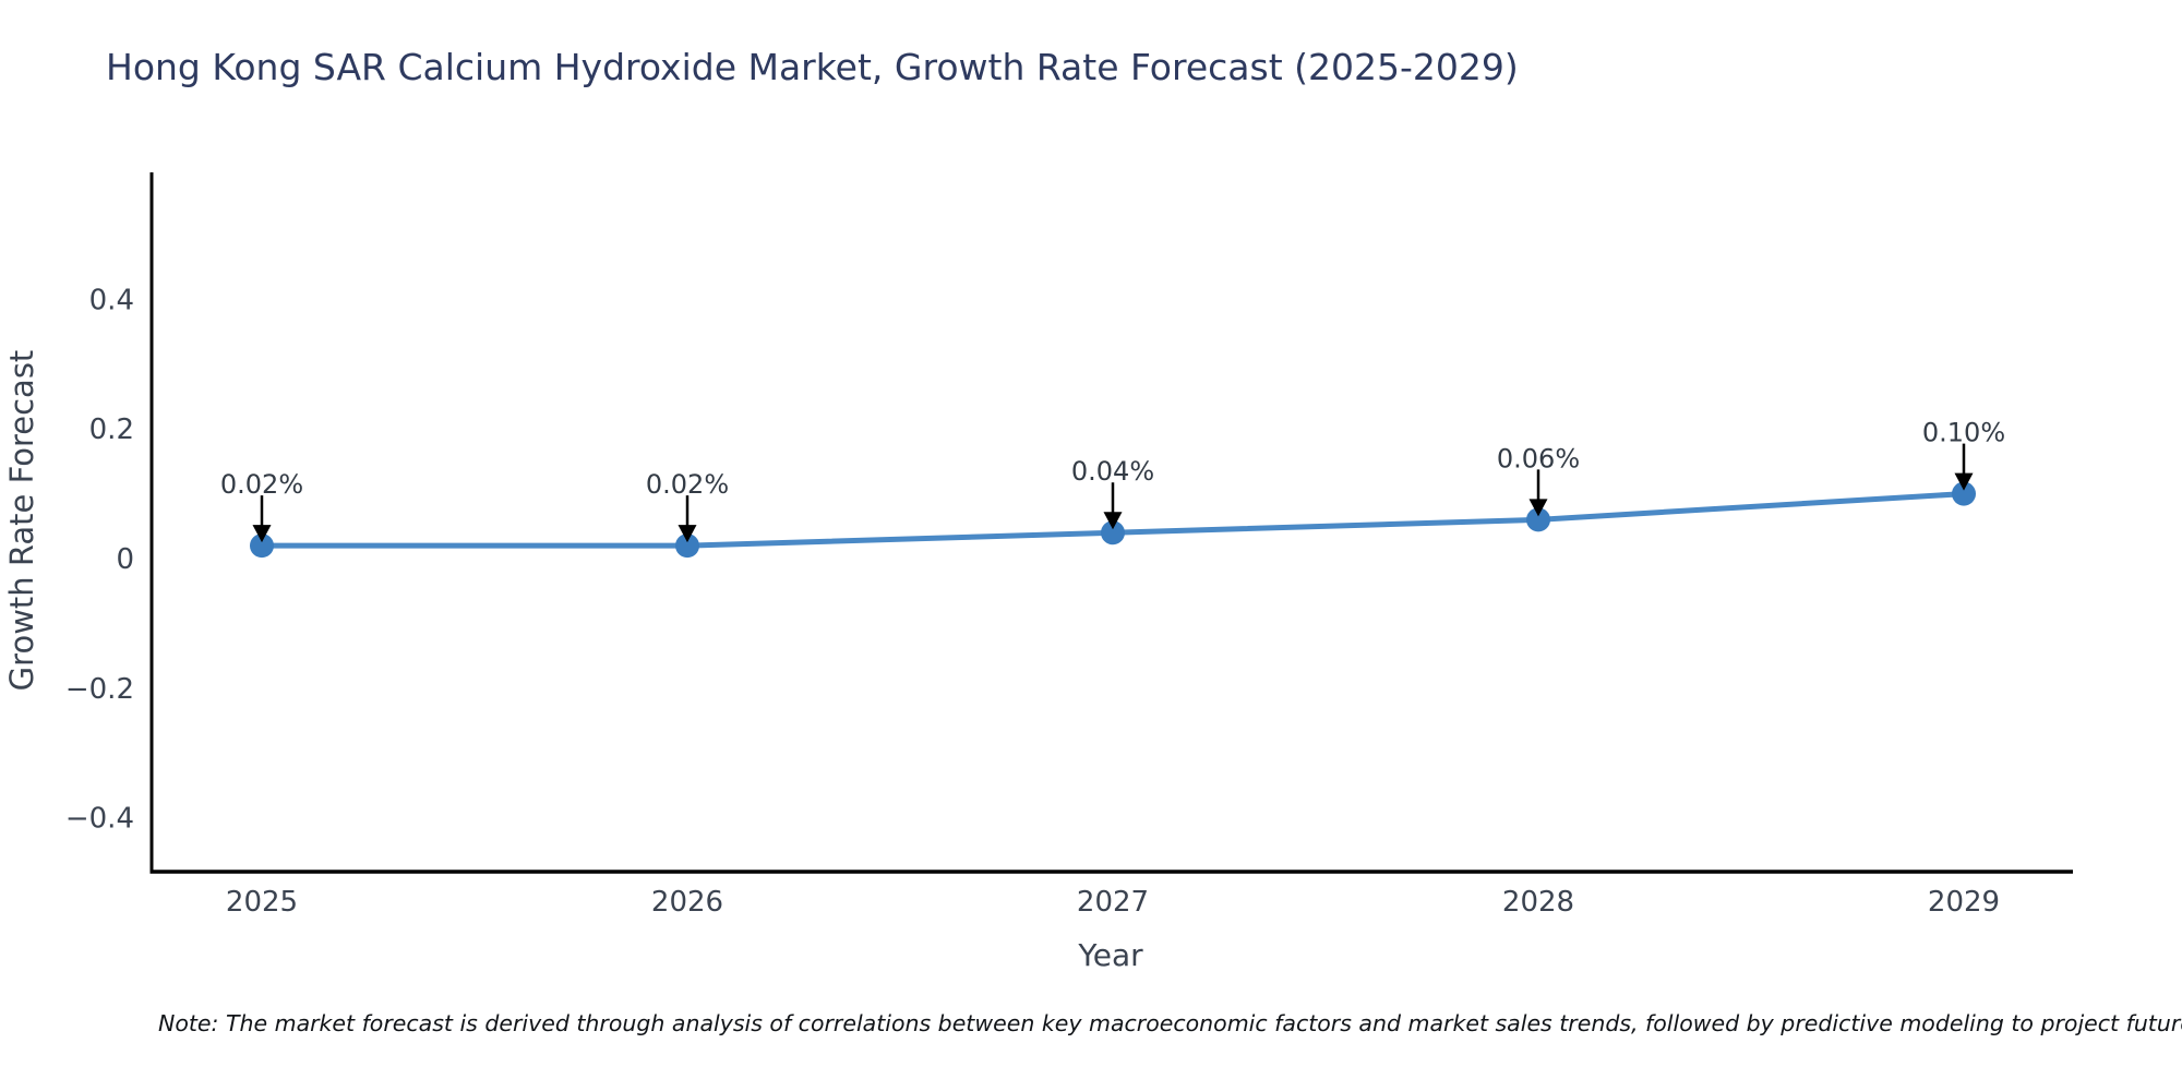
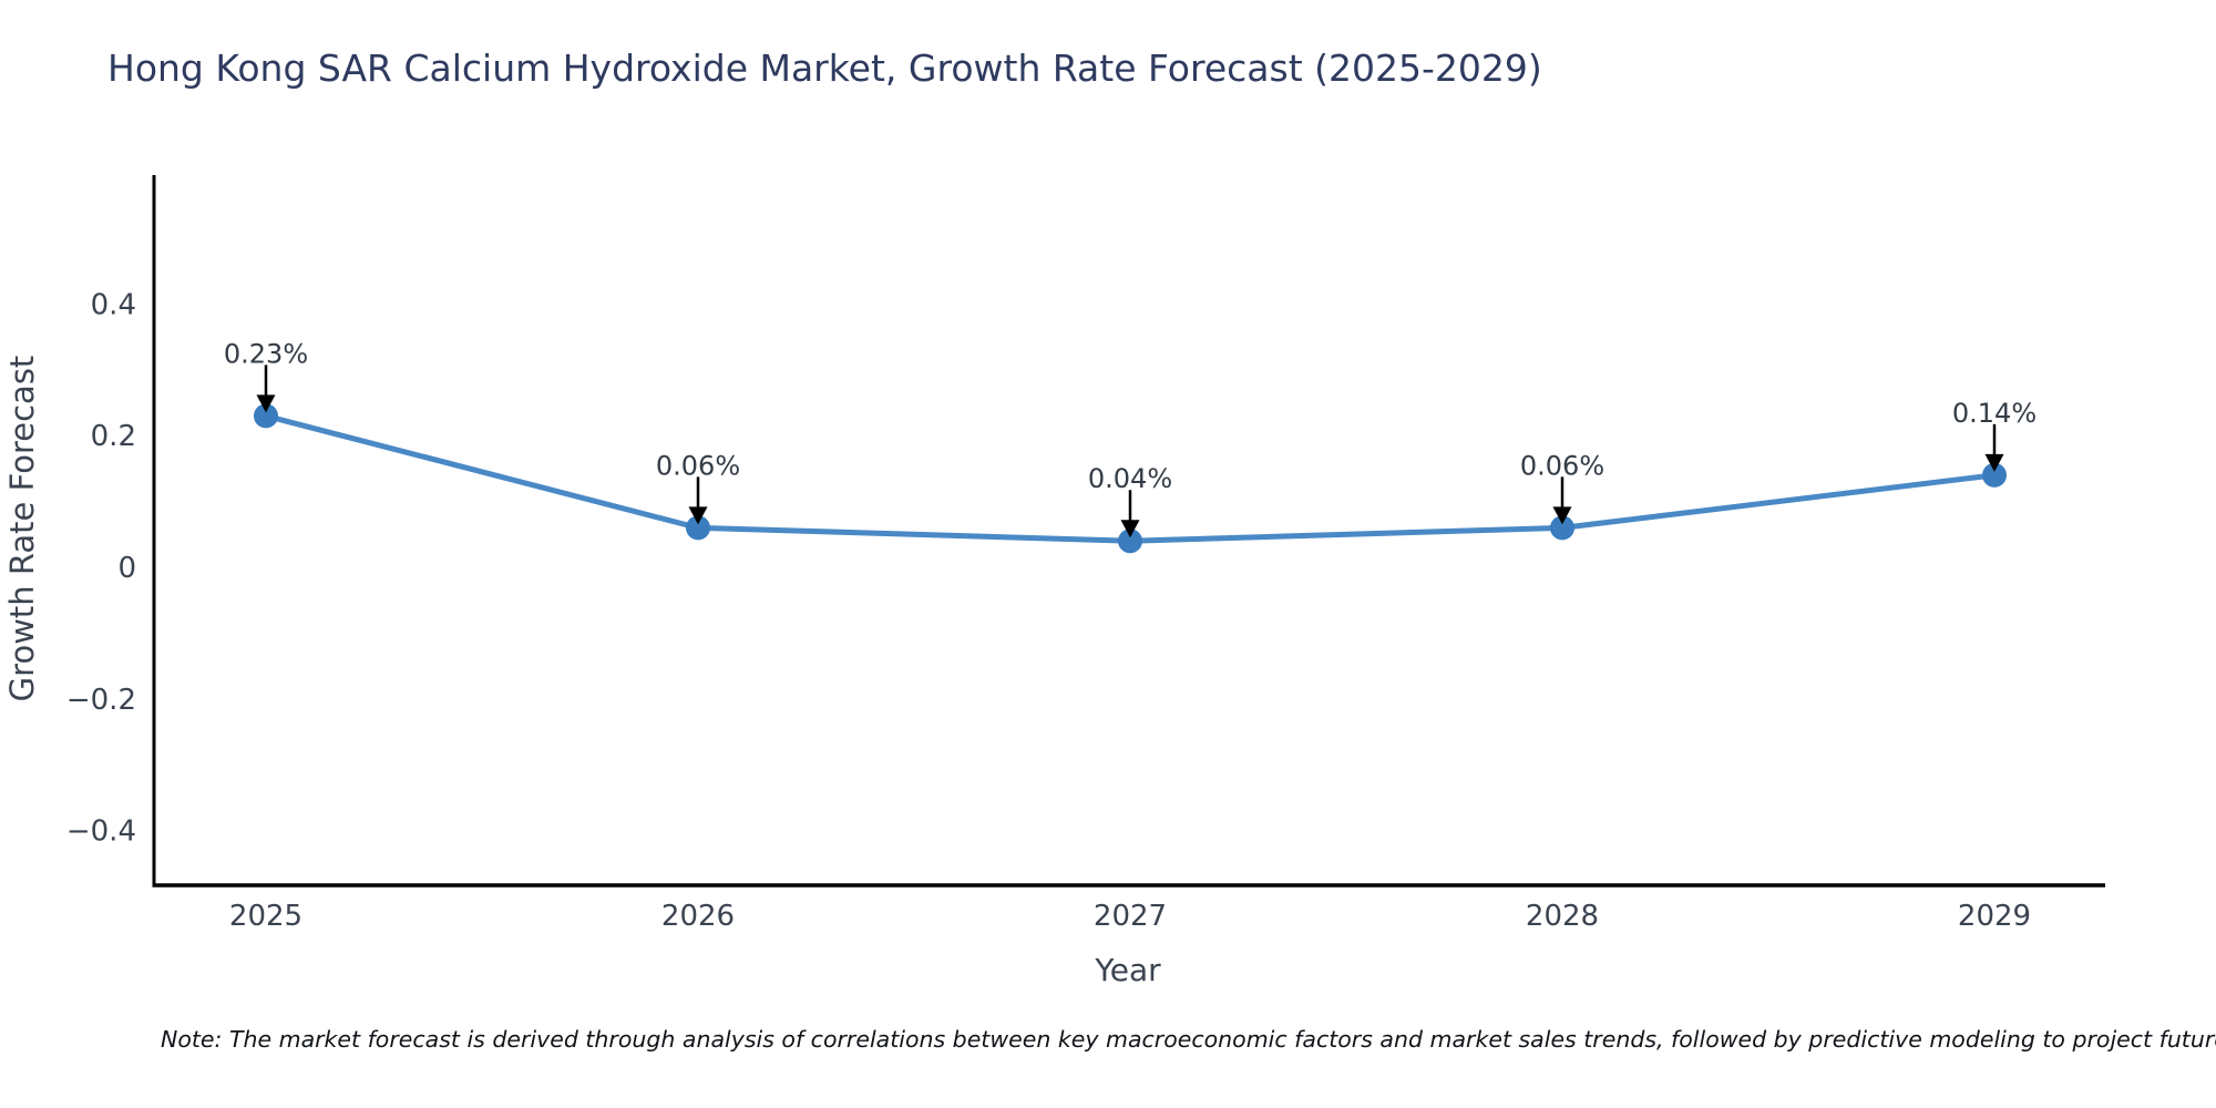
2025: 0.02% -> 0.23%
2026: 0.02% -> 0.06%
2029: 0.10% -> 0.14%
